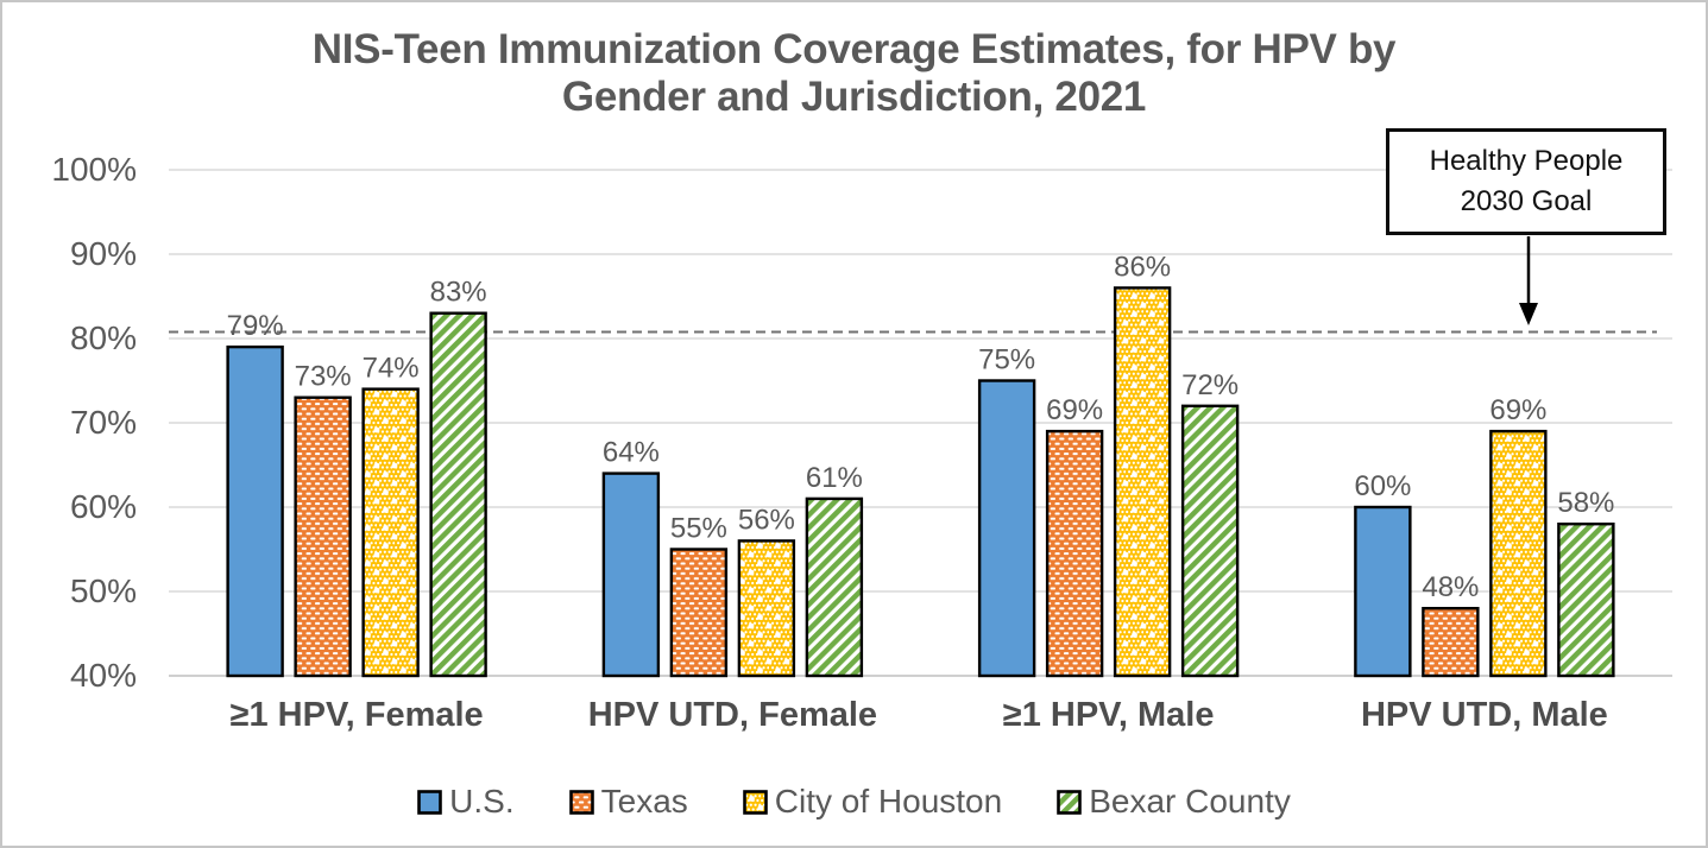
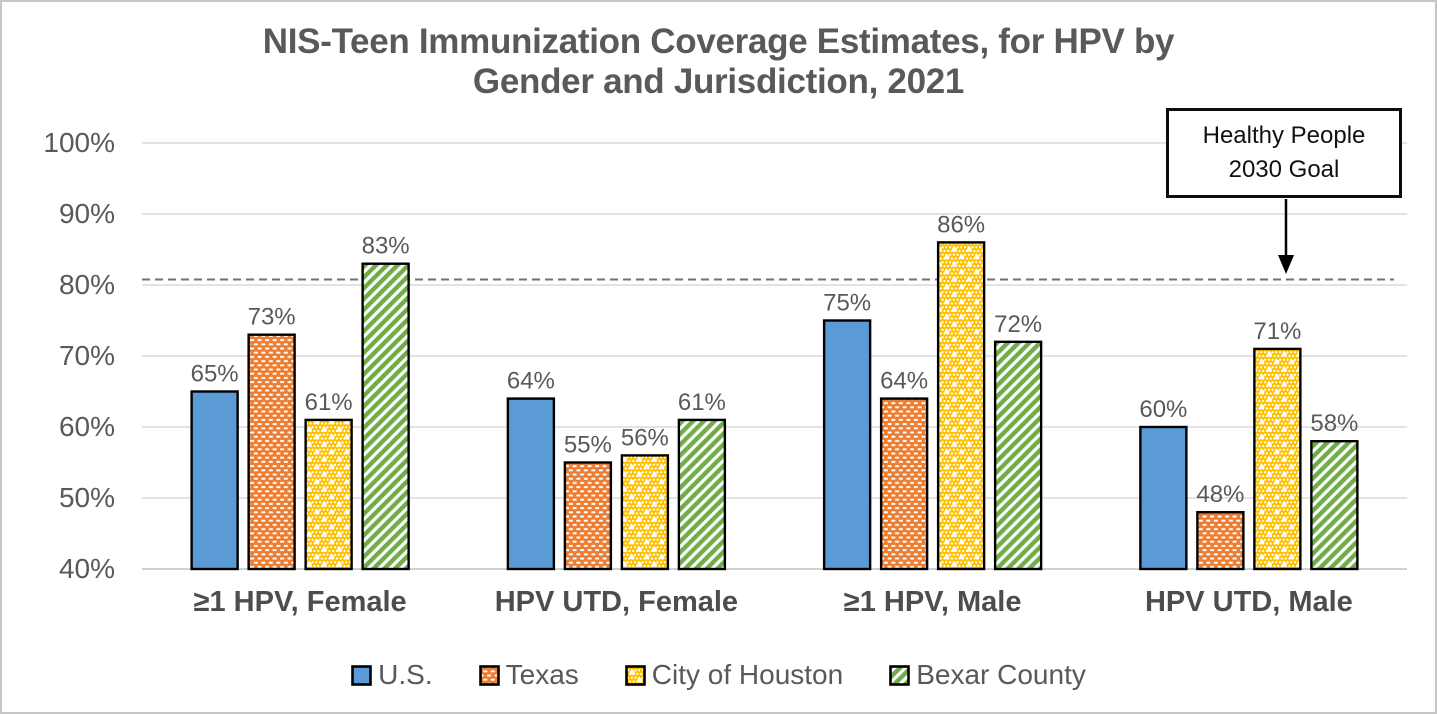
U.S./≥1 HPV, Female: 79% -> 65%
City of Houston/≥1 HPV, Female: 74% -> 61%
Texas/≥1 HPV, Male: 69% -> 64%
City of Houston/HPV UTD, Male: 69% -> 71%
